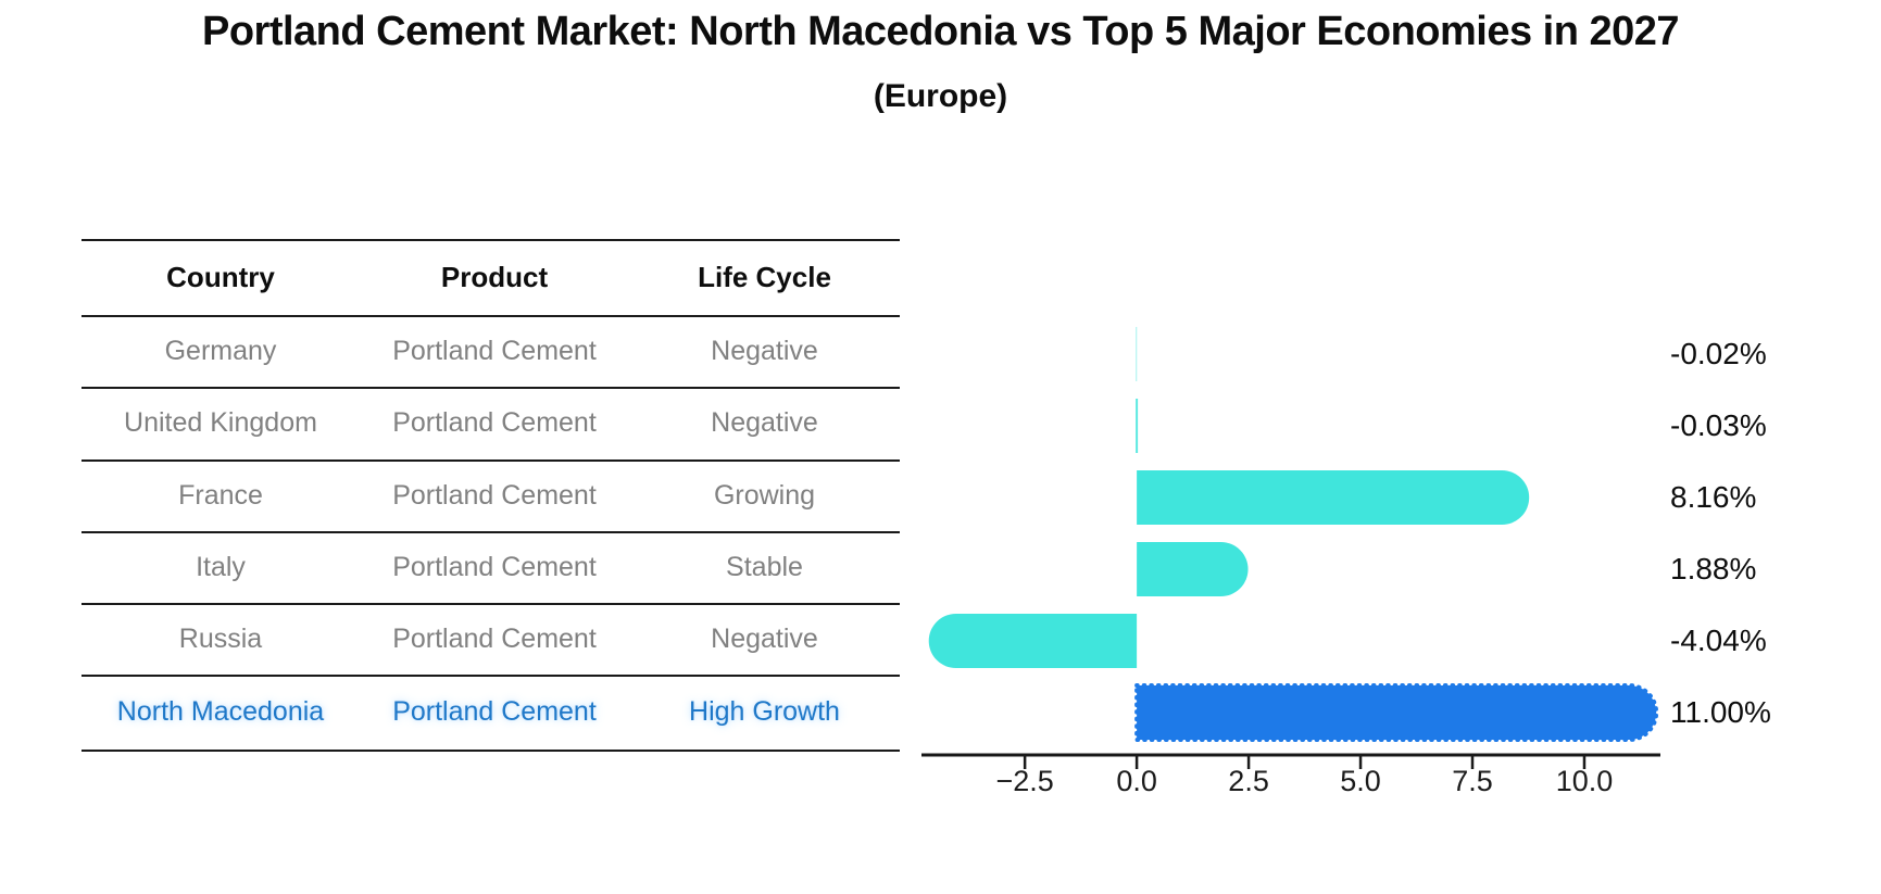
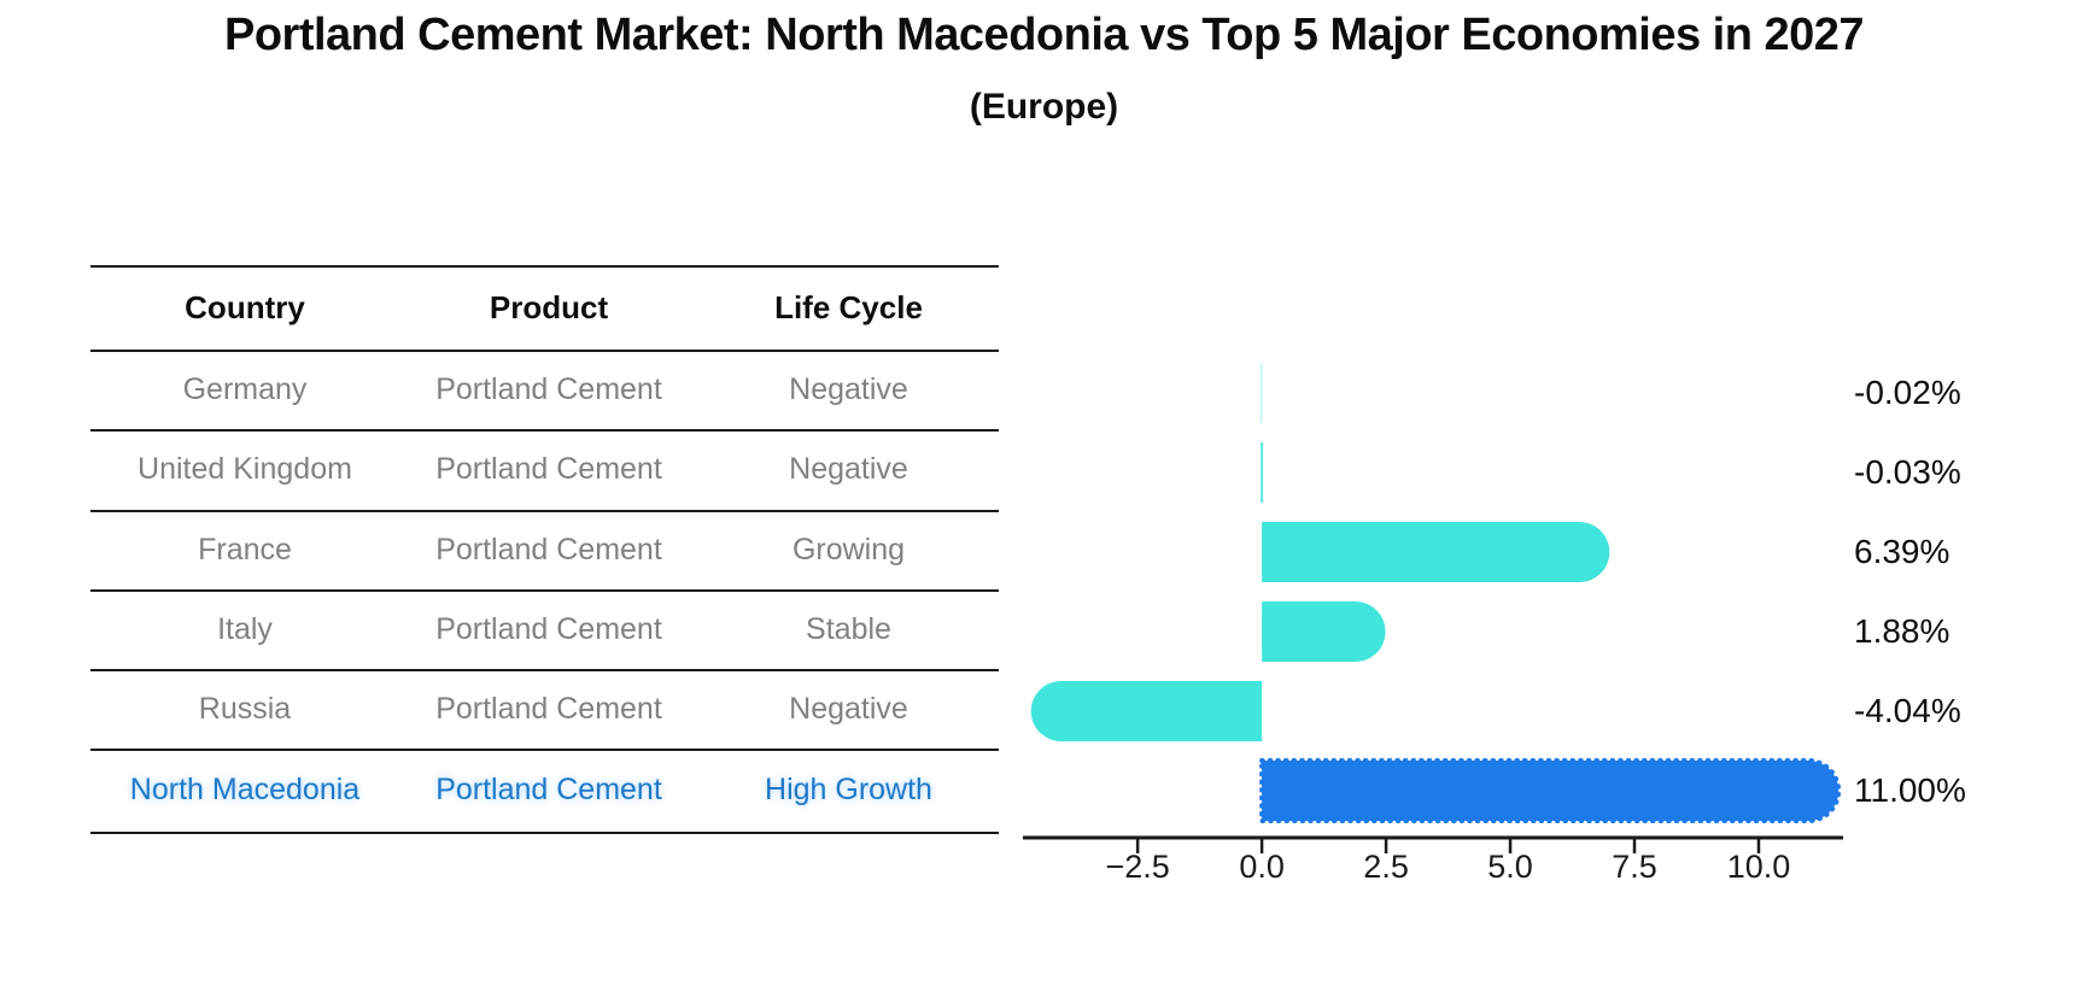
France: 8.16% -> 6.39%
